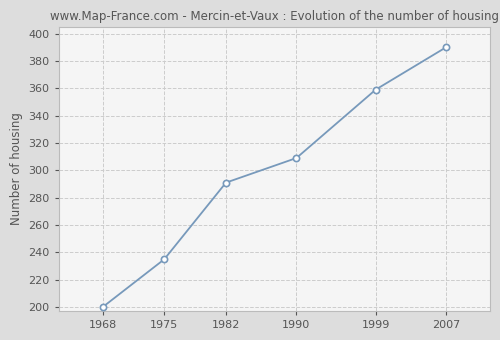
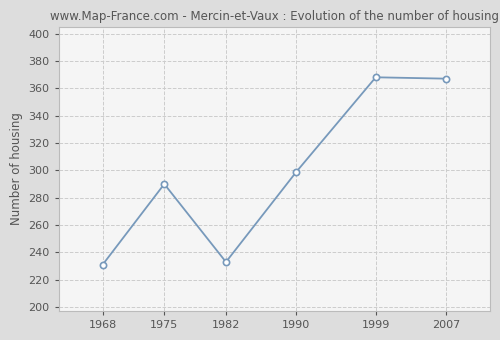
1968: 200 -> 231
1975: 235 -> 290
1982: 291 -> 233
1990: 309 -> 299
1999: 359 -> 368
2007: 390 -> 367
